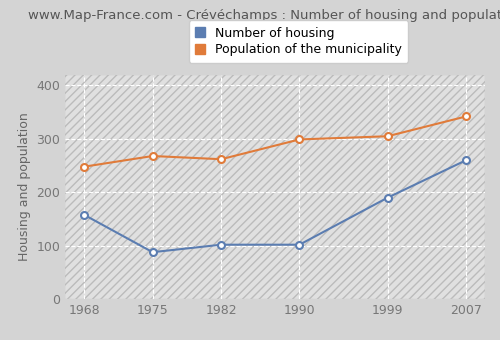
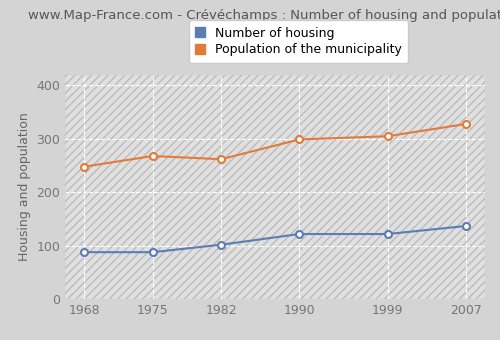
Number of housing/1968: 158 -> 88
Number of housing/1990: 102 -> 122
Number of housing/1999: 190 -> 122
Number of housing/2007: 260 -> 137
Population of the municipality/2007: 342 -> 328
